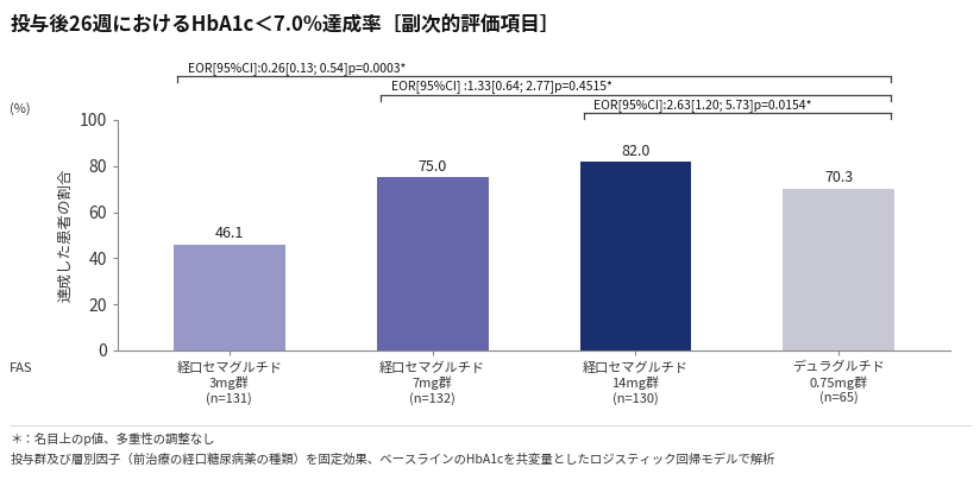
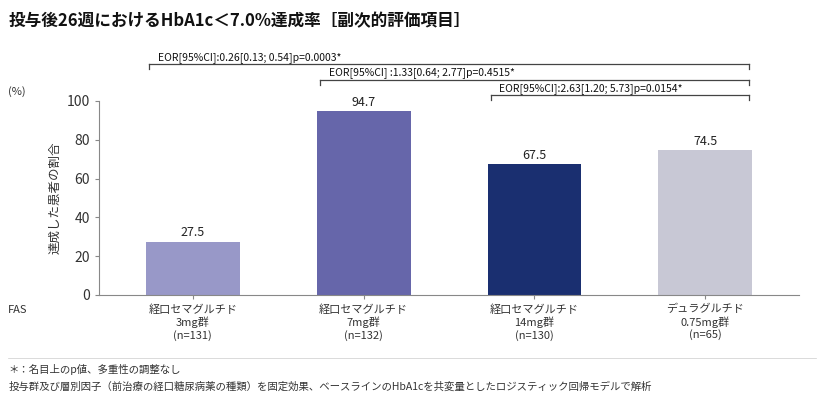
経口セマグルチド 3mg群 (n=131): 46.1 -> 27.5
経口セマグルチド 7mg群 (n=132): 75.0 -> 94.7
経口セマグルチド 14mg群 (n=130): 82.0 -> 67.5
デュラグルチド 0.75mg群 (n=65): 70.3 -> 74.5
